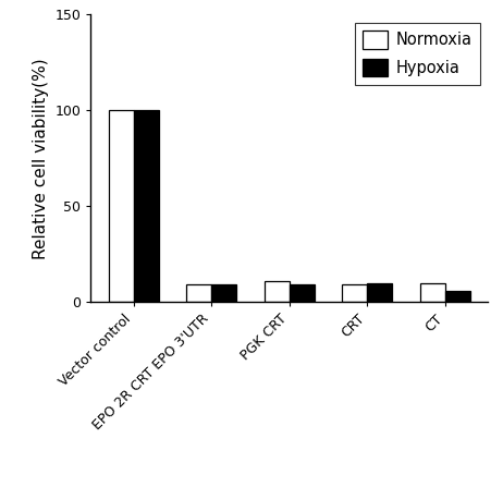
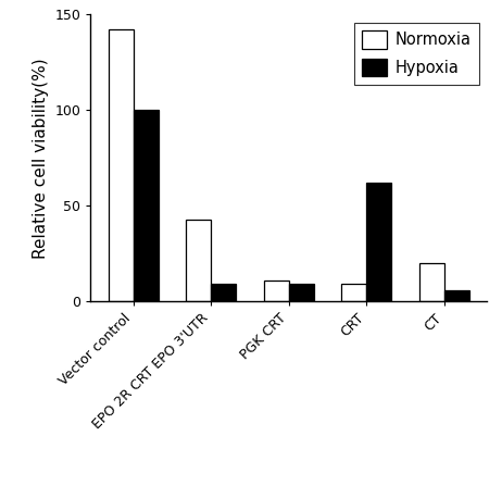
Normoxia/Vector control: 100 -> 142
Normoxia/EPO 2R CRT EPO 3'UTR: 9 -> 43
Hypoxia/CRT: 10 -> 62
Normoxia/CT: 10 -> 20
